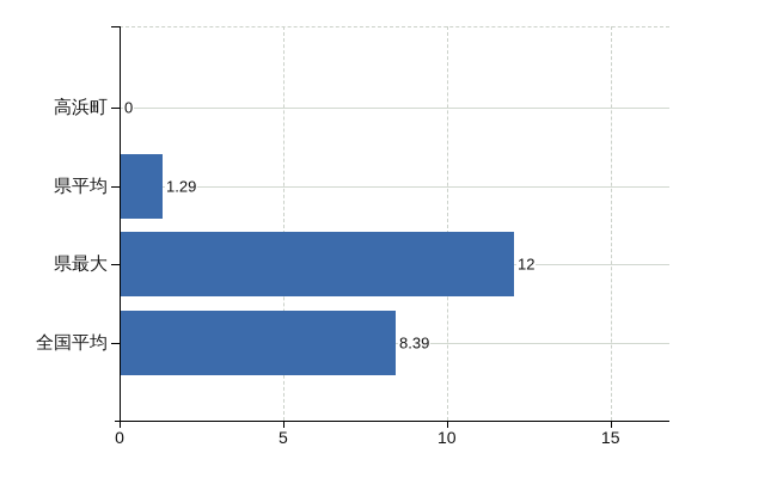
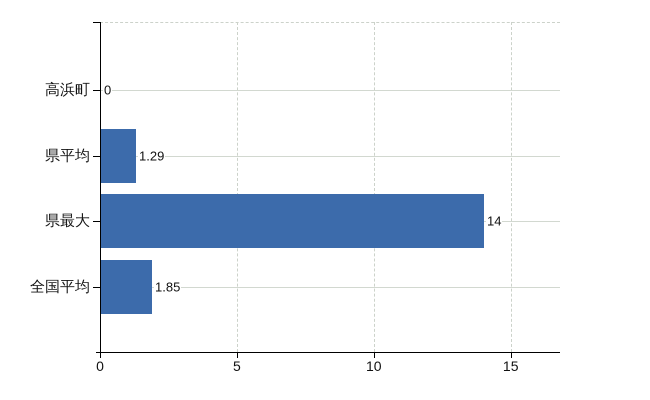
県最大: 12 -> 14
全国平均: 8.39 -> 1.85
